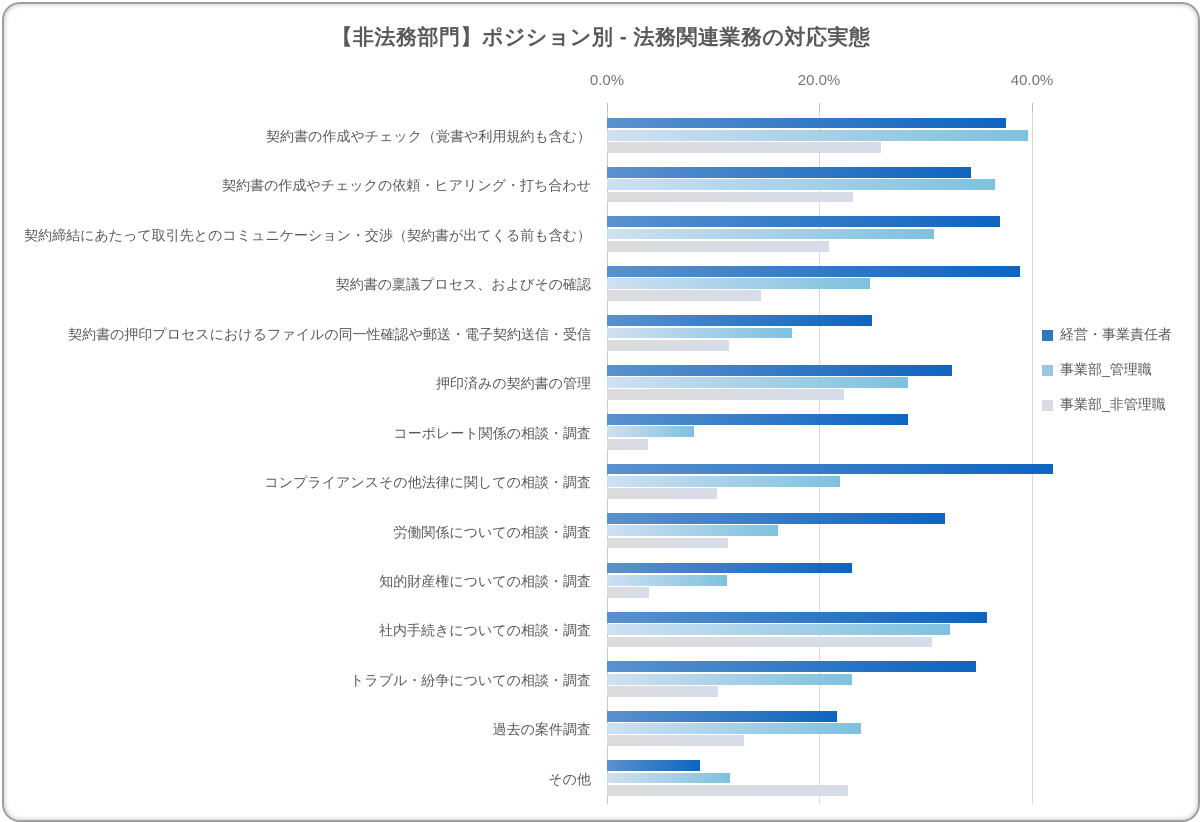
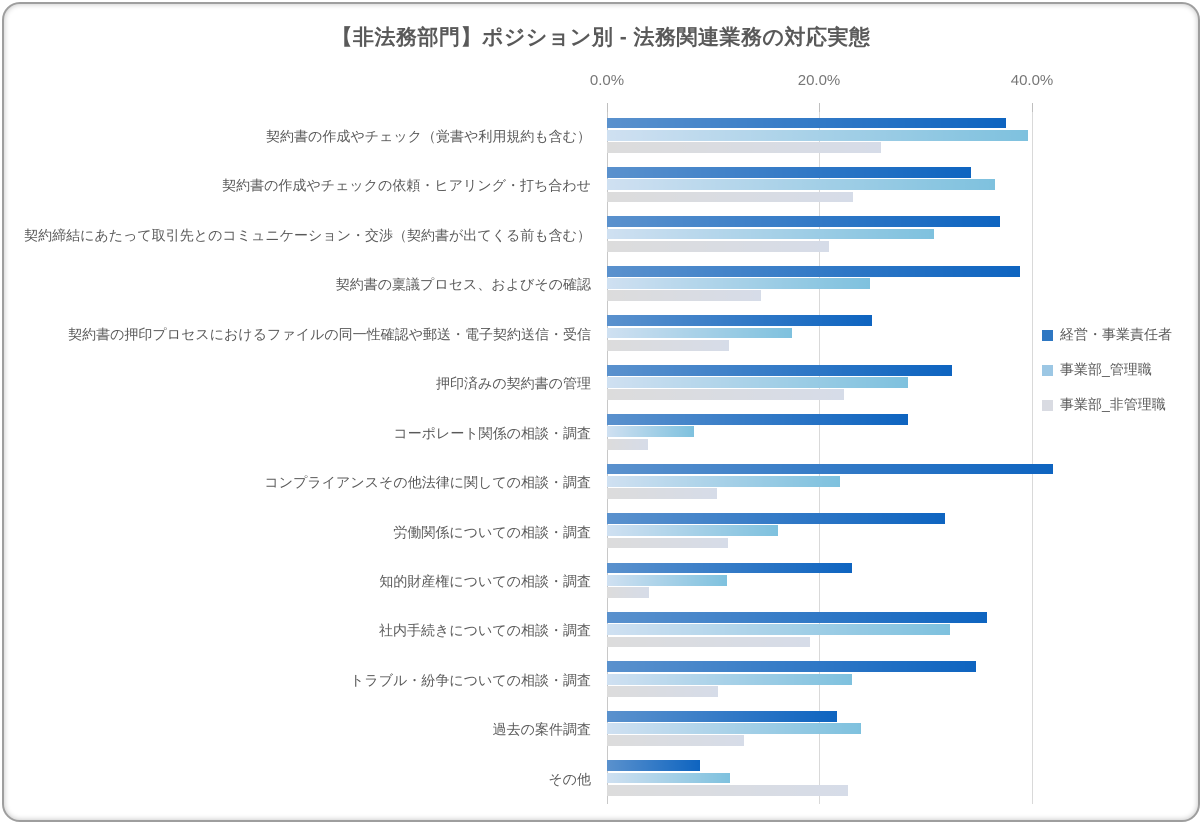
事業部_非管理職/社内手続きについての相談・調査: 30.6% -> 19.1%
